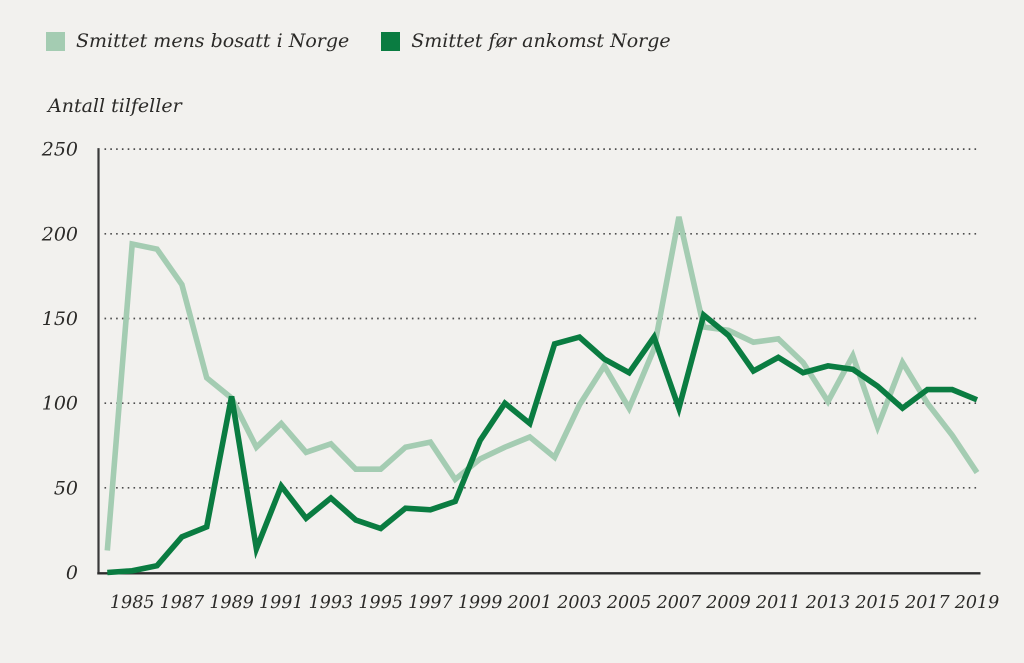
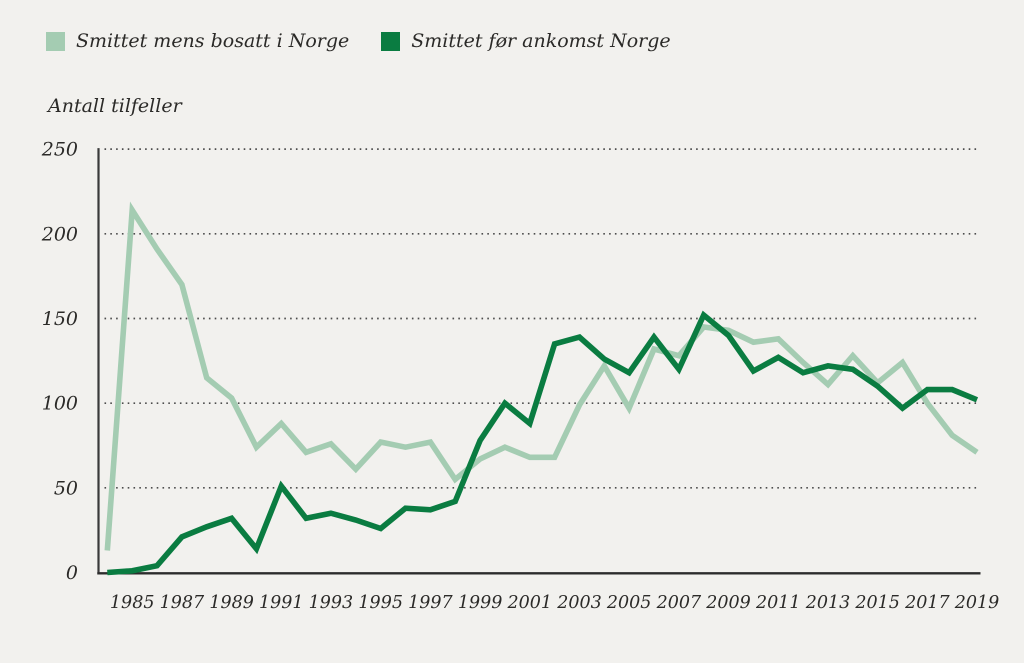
Smittet mens bosatt i Norge/1985: 194 -> 214
Smittet før ankomst Norge/1989: 104 -> 32
Smittet før ankomst Norge/1993: 44 -> 35
Smittet mens bosatt i Norge/1995: 61 -> 77
Smittet mens bosatt i Norge/2001: 80 -> 68
Smittet mens bosatt i Norge/2007: 210 -> 128
Smittet før ankomst Norge/2007: 97 -> 120
Smittet mens bosatt i Norge/2013: 101 -> 111
Smittet mens bosatt i Norge/2015: 86 -> 112
Smittet mens bosatt i Norge/2019: 59 -> 71
